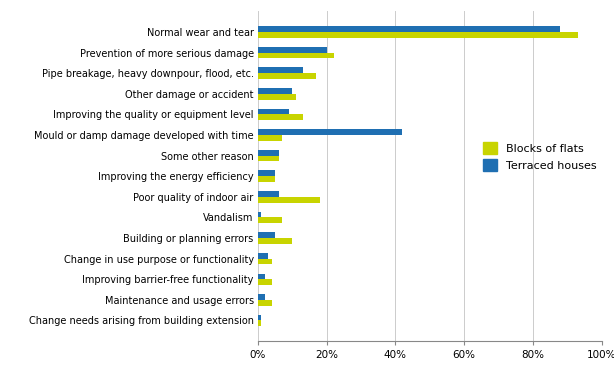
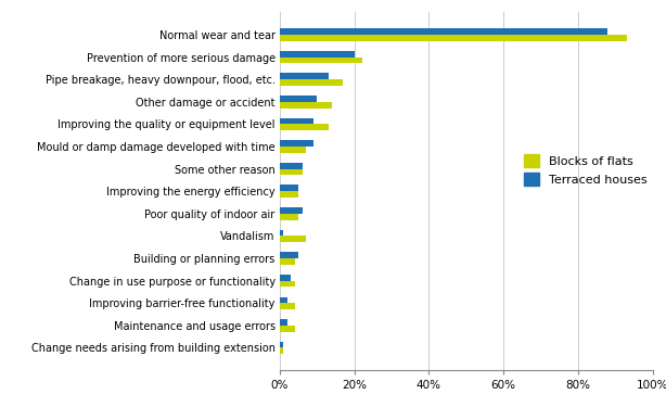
Blocks of flats/Other damage or accident: 11% -> 14%
Terraced houses/Mould or damp damage developed with time: 42% -> 9%
Blocks of flats/Poor quality of indoor air: 18% -> 5%
Blocks of flats/Building or planning errors: 10% -> 4%
